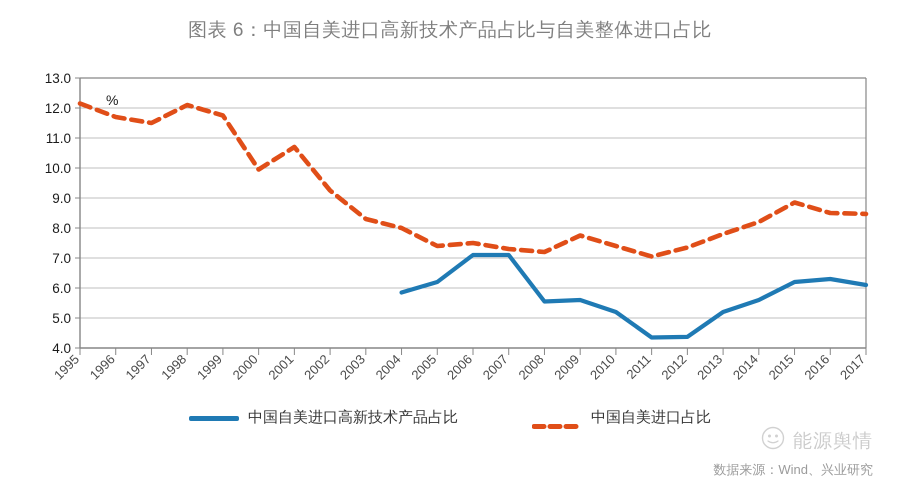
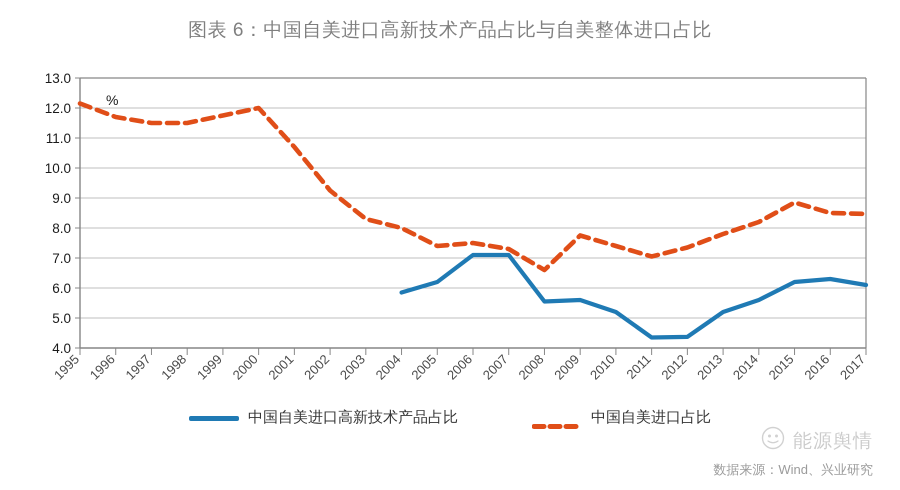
中国自美进口占比/1998: 12.1 -> 11.5
中国自美进口占比/2000: 9.9 -> 12.0
中国自美进口占比/2008: 7.2 -> 6.6
